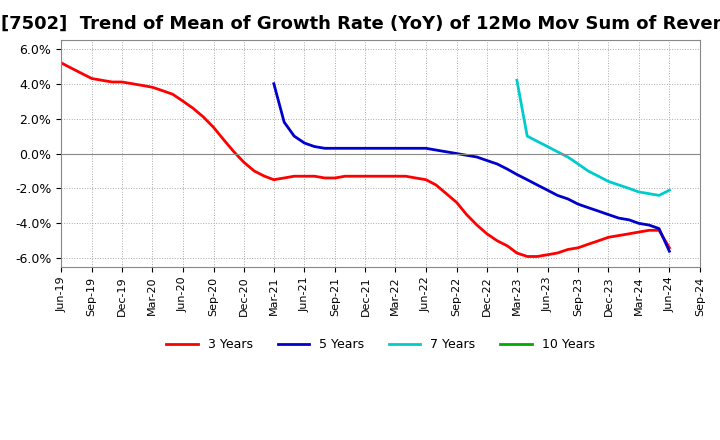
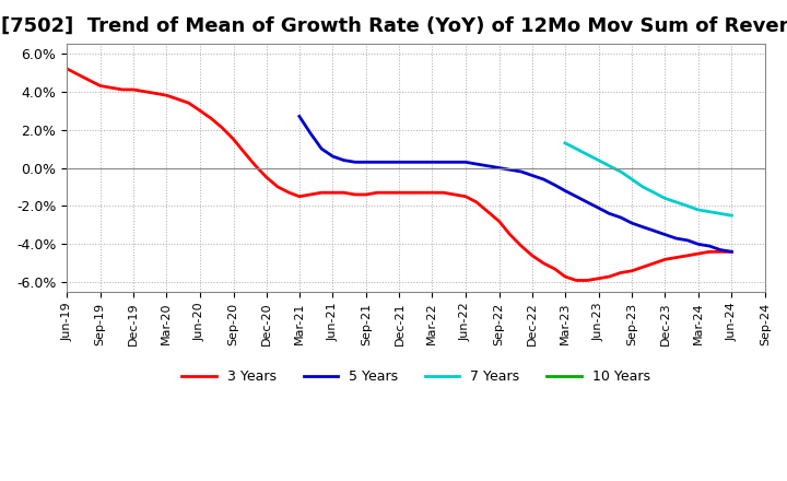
5 Years/Mar-21: 4.0% -> 2.7%
7 Years/Mar-23: 4.2% -> 1.3%
3 Years/Jun-24: -5.4% -> -4.4%
5 Years/Jun-24: -5.6% -> -4.4%
7 Years/Jun-24: -2.1% -> -2.5%
